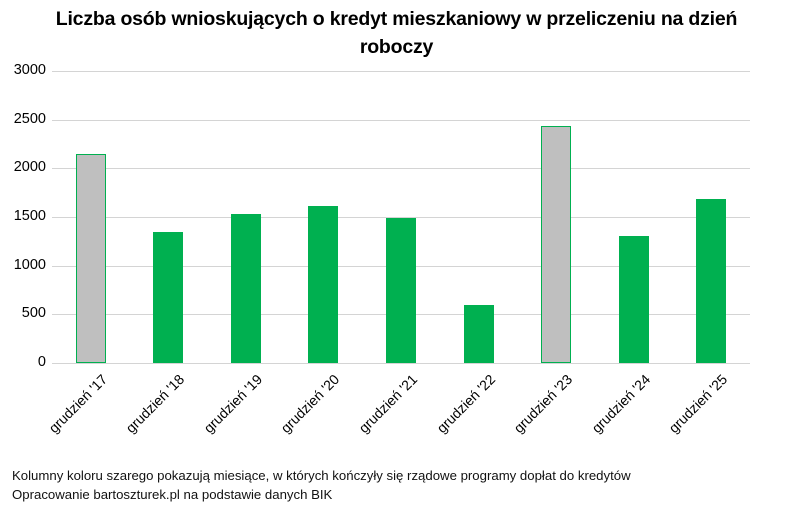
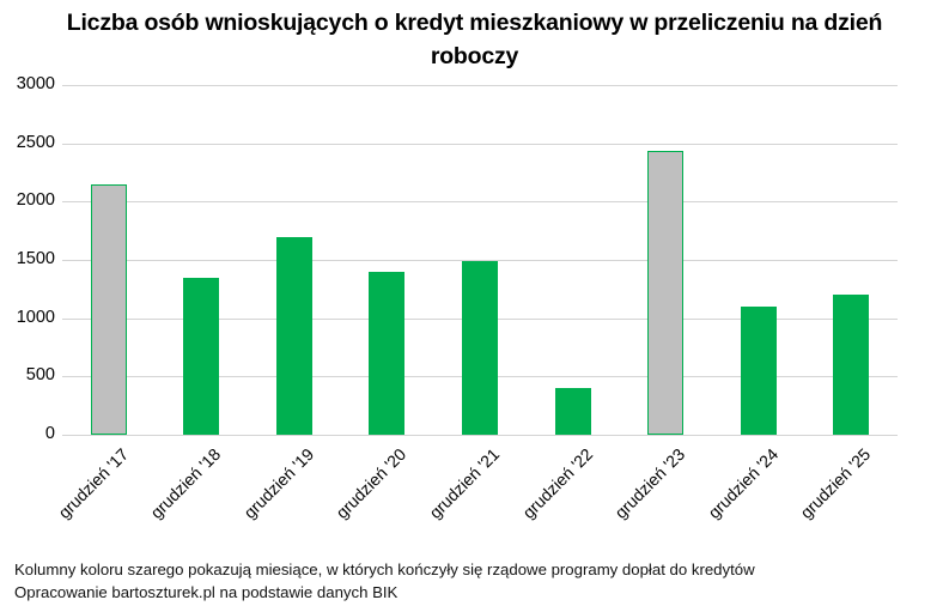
grudzień '19: 1500 -> 1700
grudzień '20: 1600 -> 1400
grudzień '22: 600 -> 400
grudzień '24: 1300 -> 1100
grudzień '25: 1700 -> 1200
